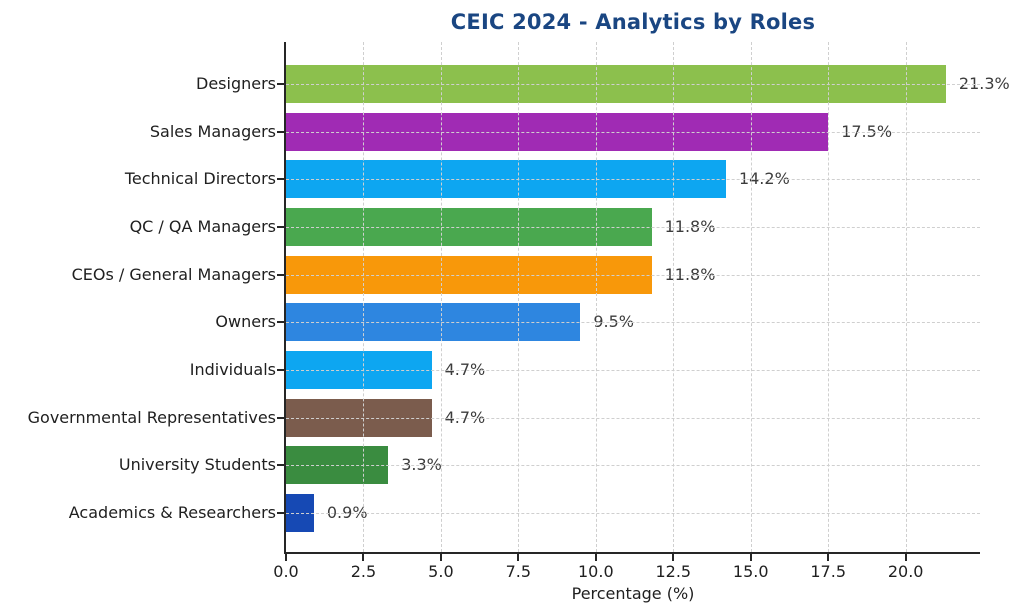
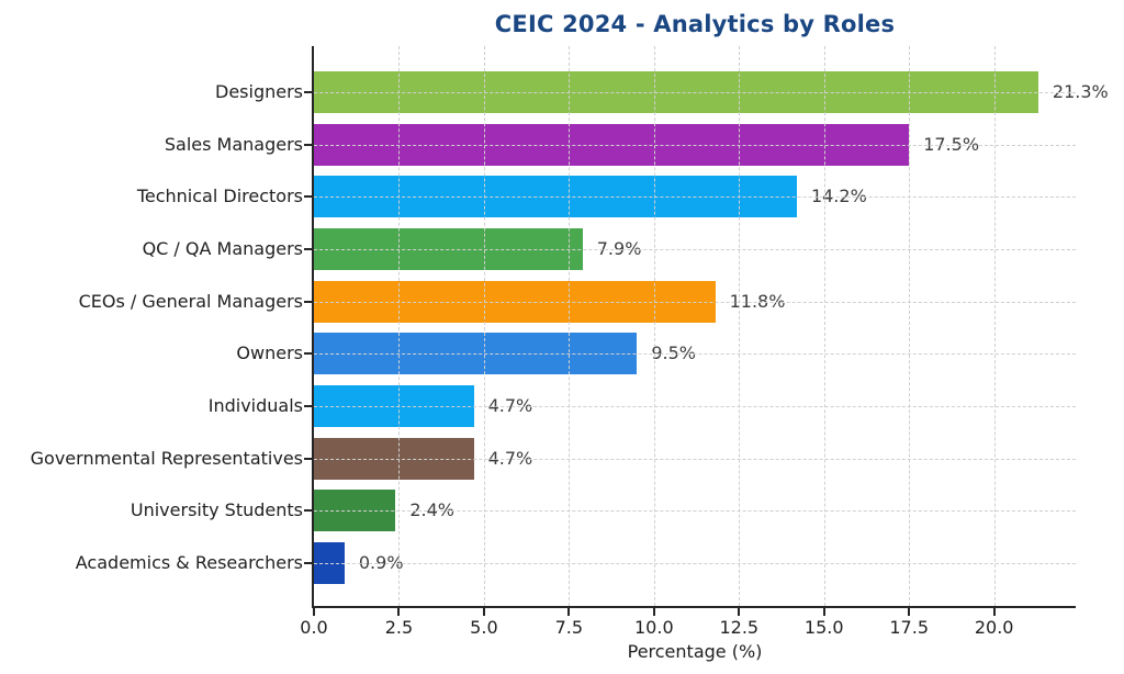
QC / QA Managers: 11.8% -> 7.9%
University Students: 3.3% -> 2.4%
